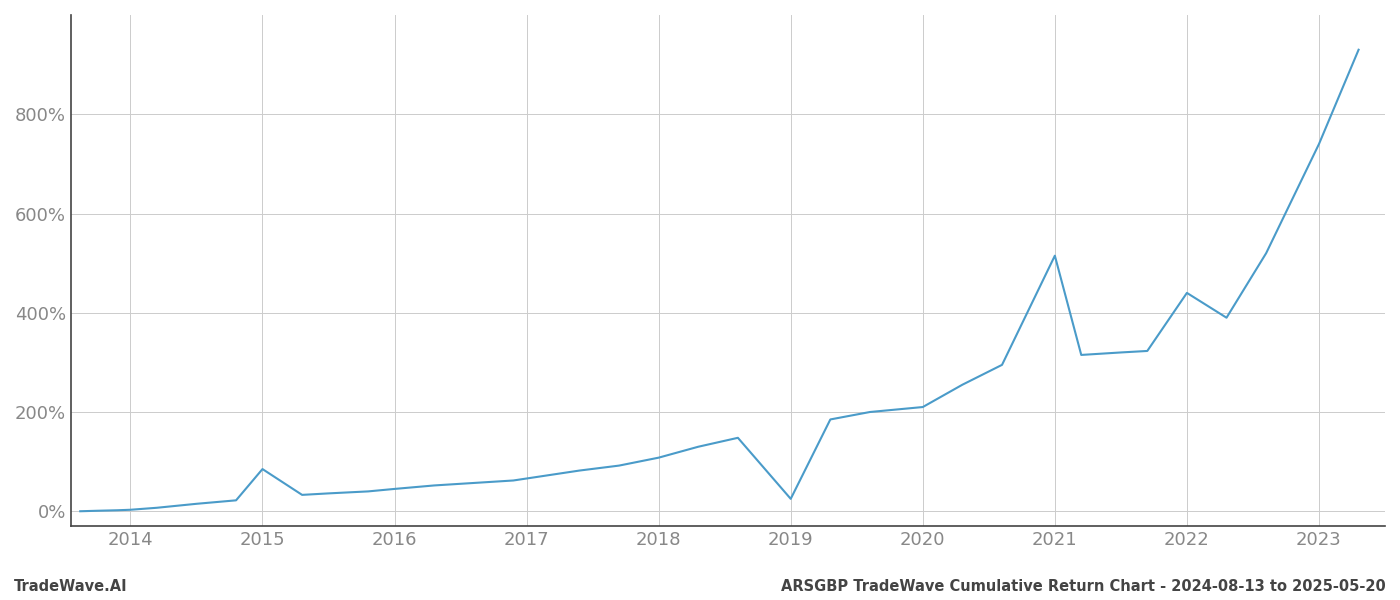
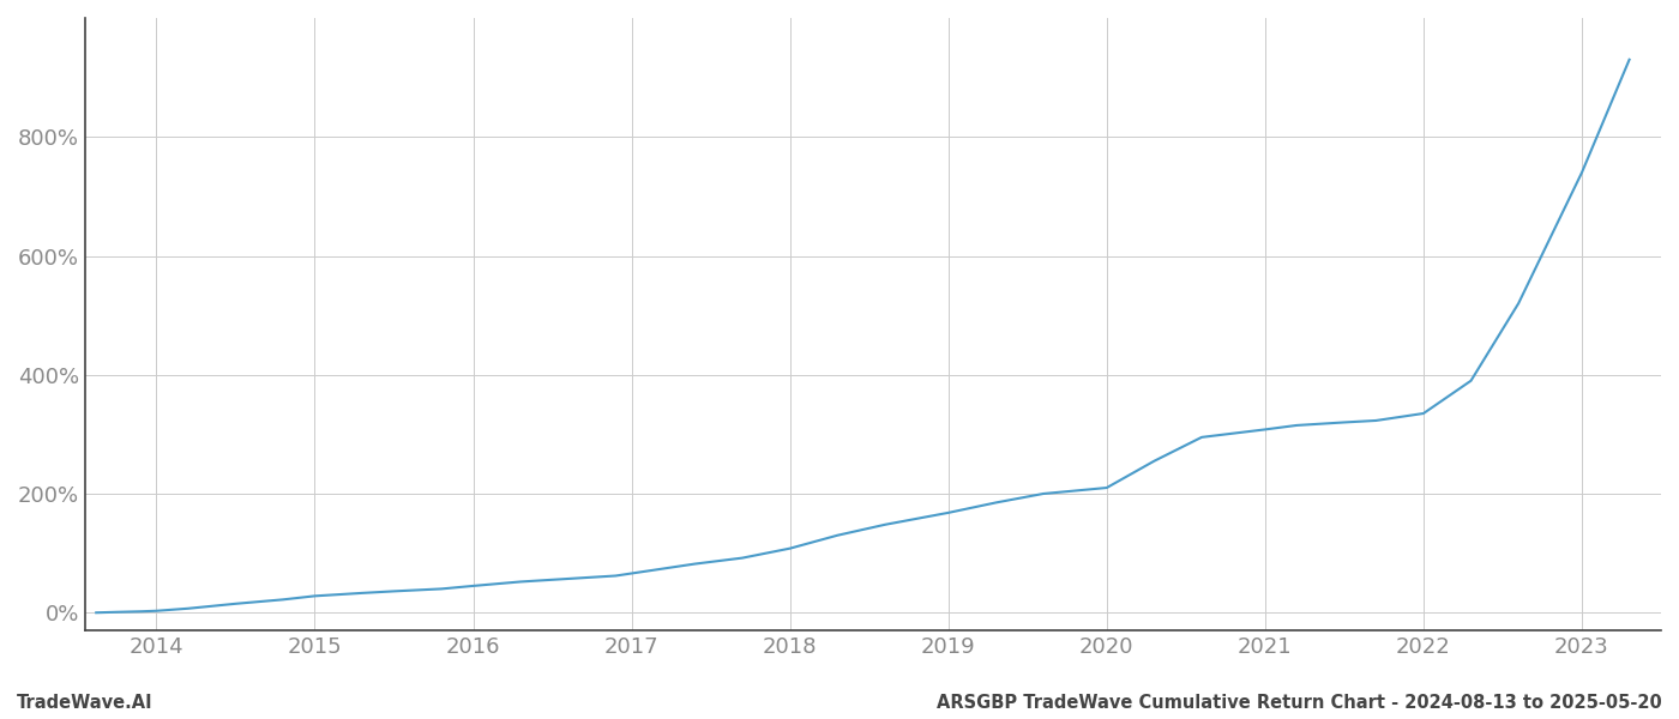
2015: 85% -> 28%
2019: 25% -> 168%
2021: 515% -> 308%
2022: 440% -> 335%
